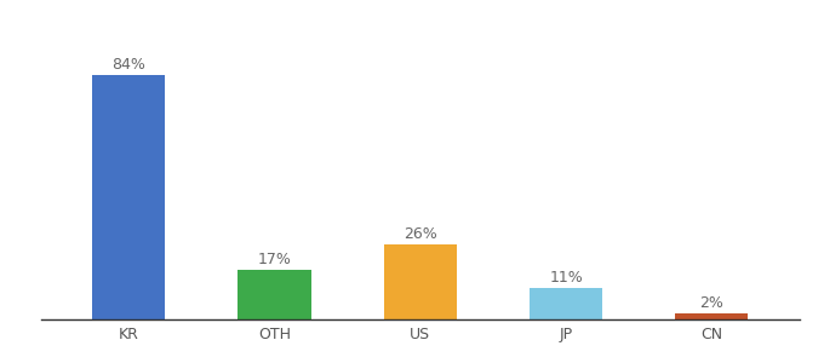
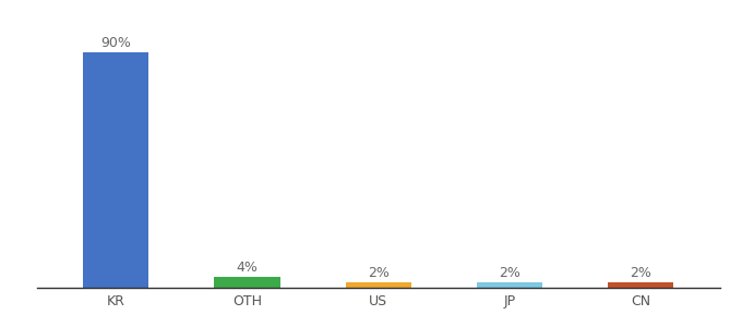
KR: 84% -> 90%
OTH: 17% -> 4%
US: 26% -> 2%
JP: 11% -> 2%
